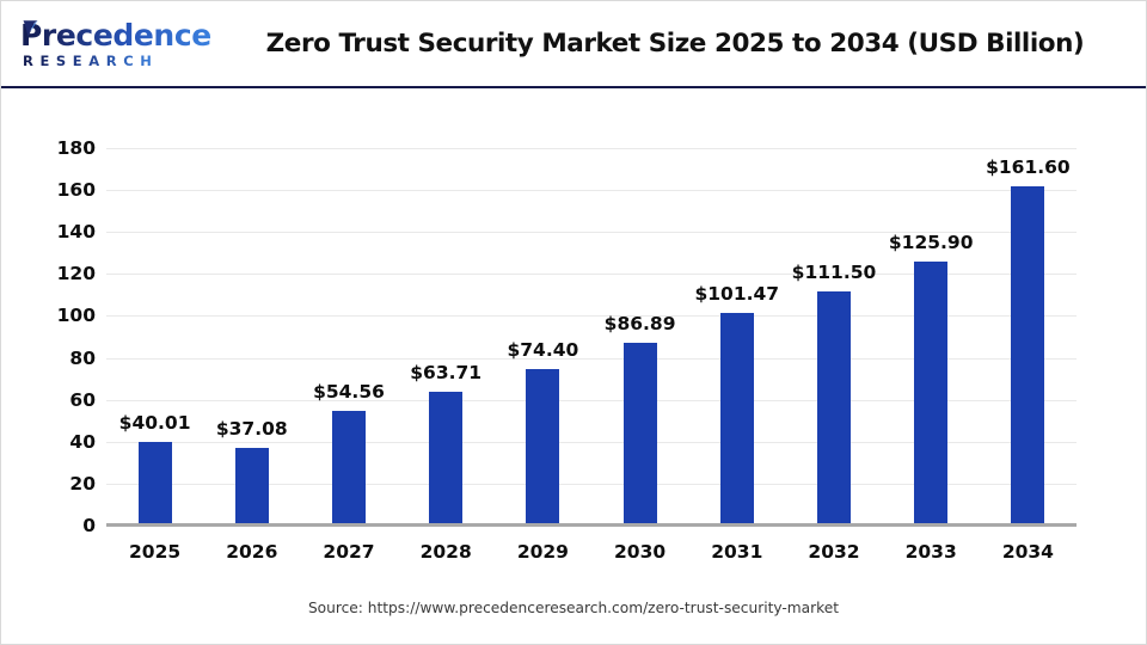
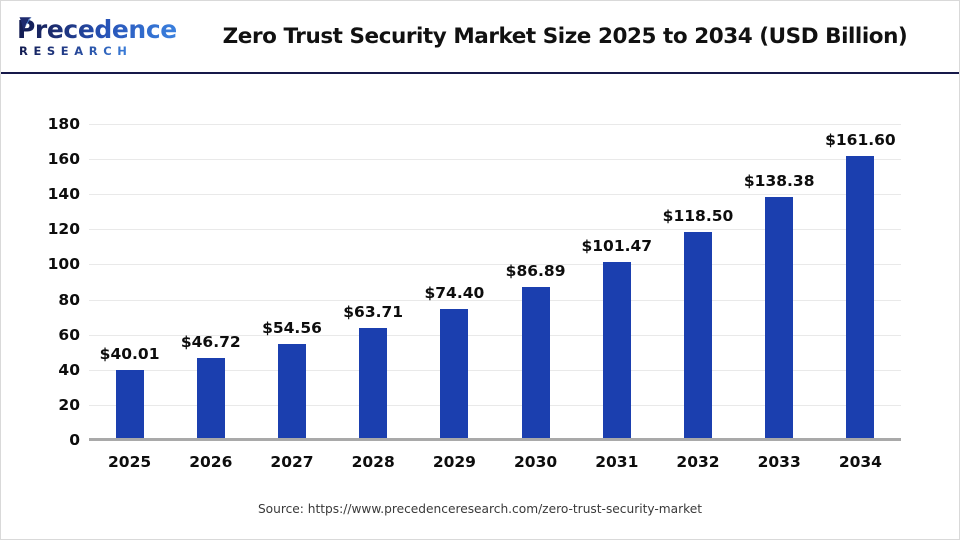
2026: $37.08 -> $46.72
2032: $111.50 -> $118.50
2033: $125.90 -> $138.38
